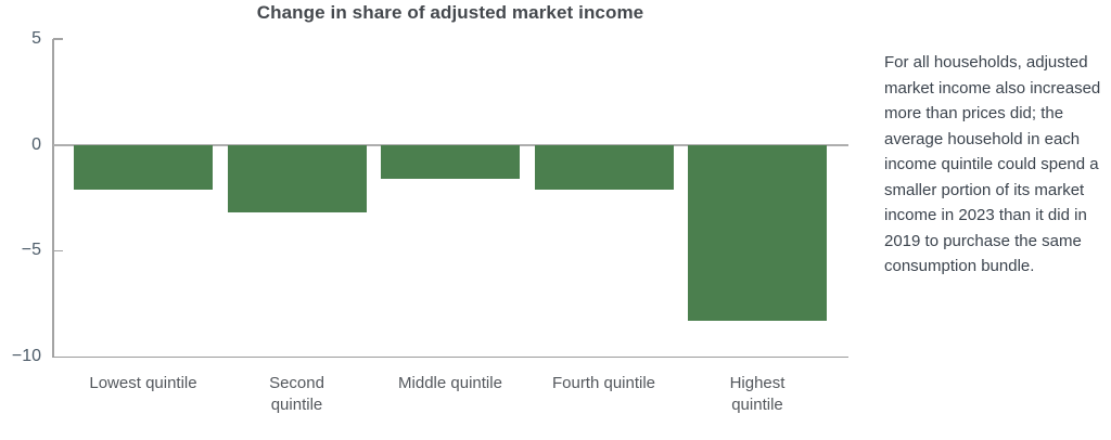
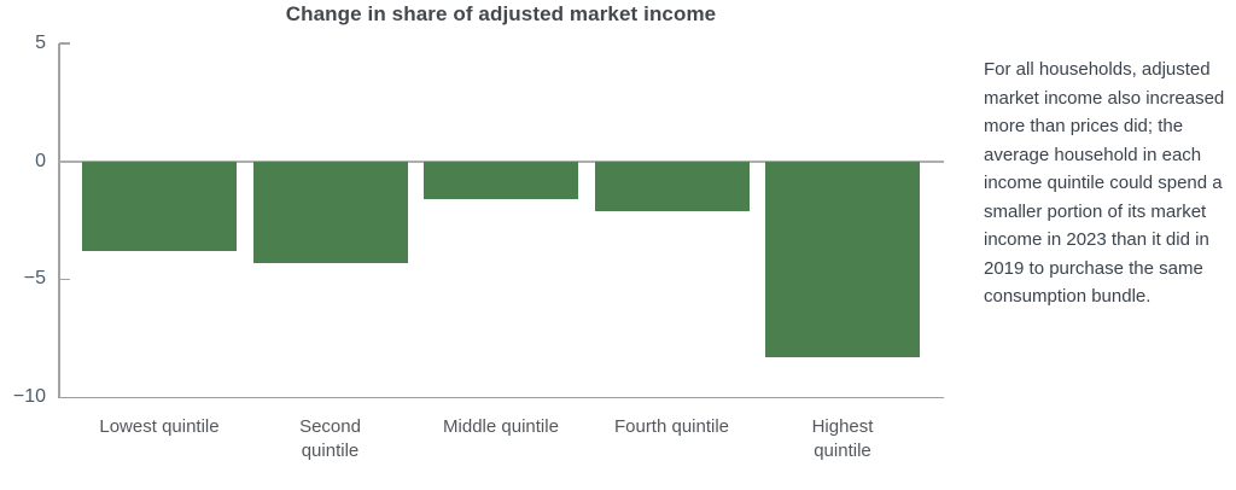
Lowest quintile: -2.1 -> -3.8
Second quintile: -3.2 -> -4.3
